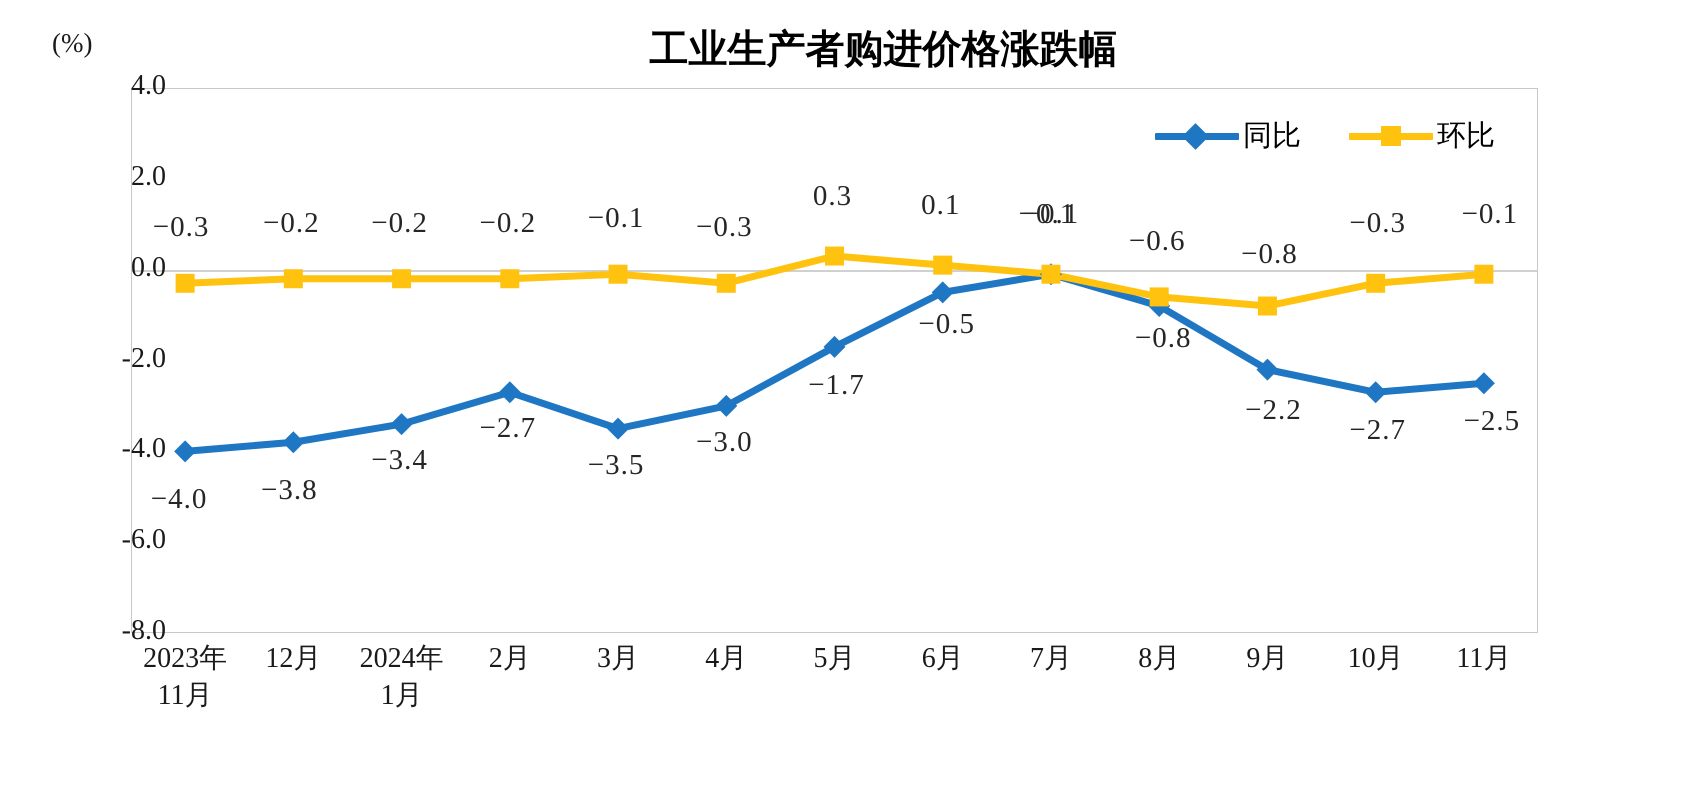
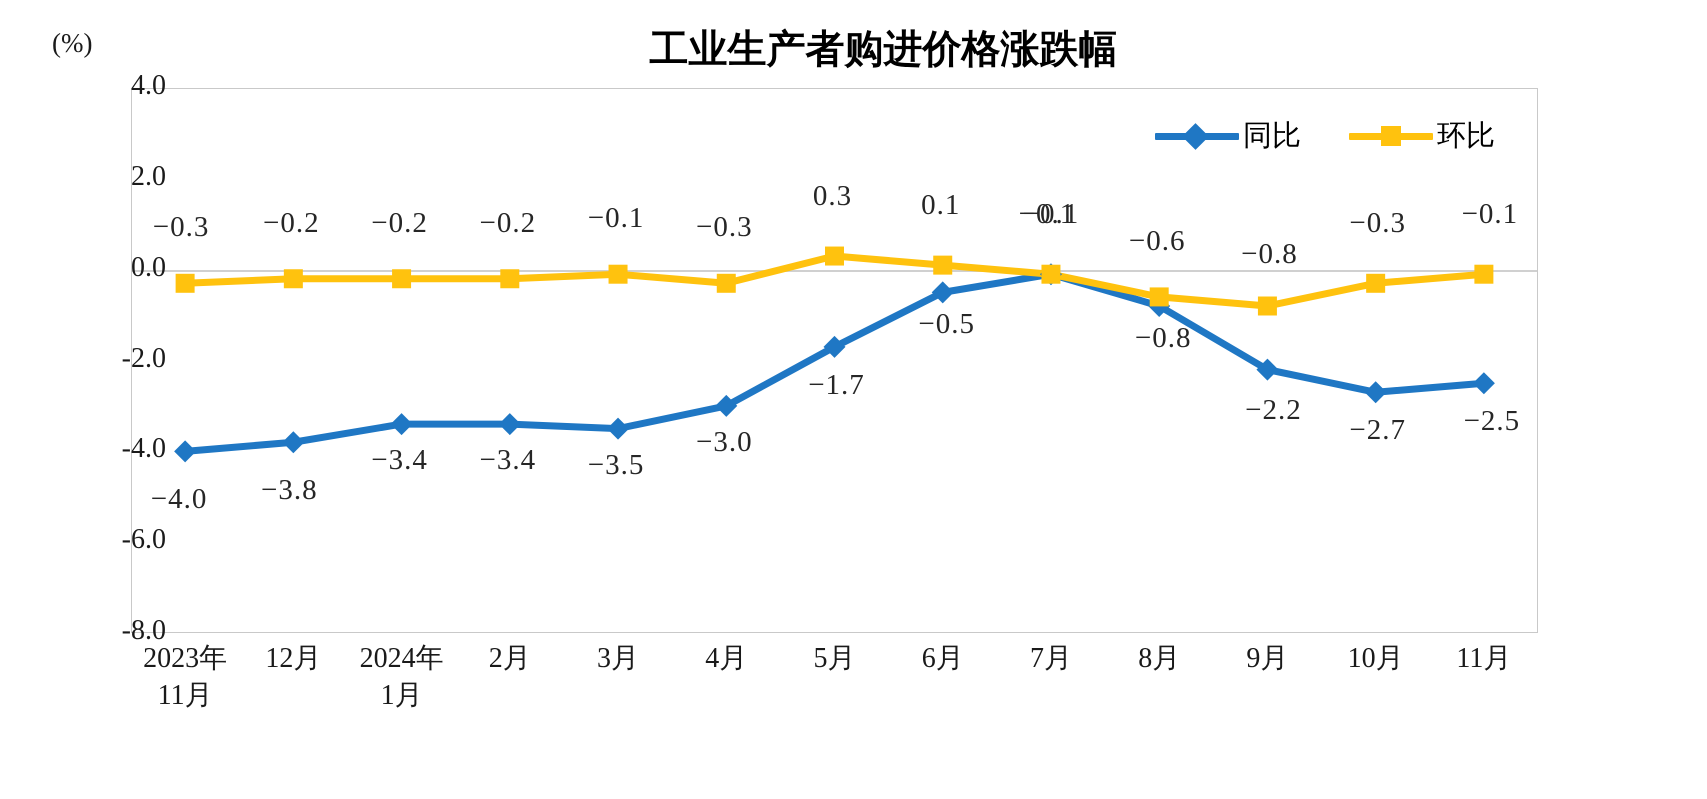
同比/2月: −2.7 -> −3.4
